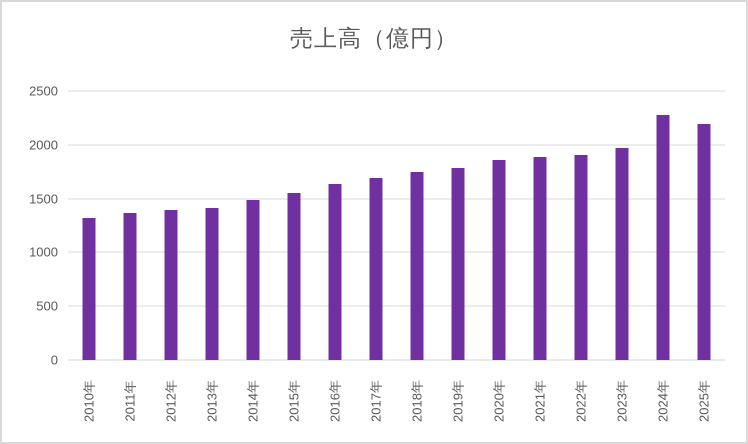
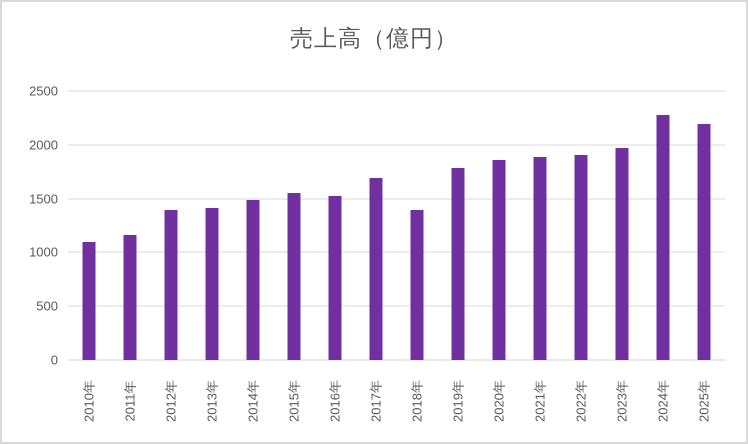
2010年: 1320 -> 1100
2011年: 1370 -> 1160
2016年: 1640 -> 1520
2018年: 1750 -> 1390
